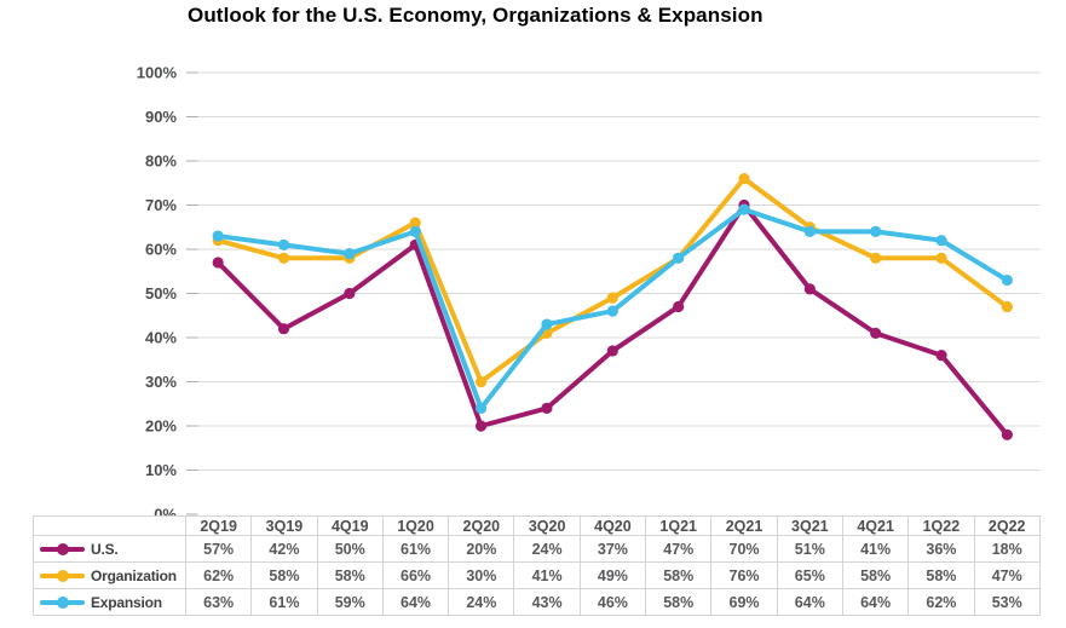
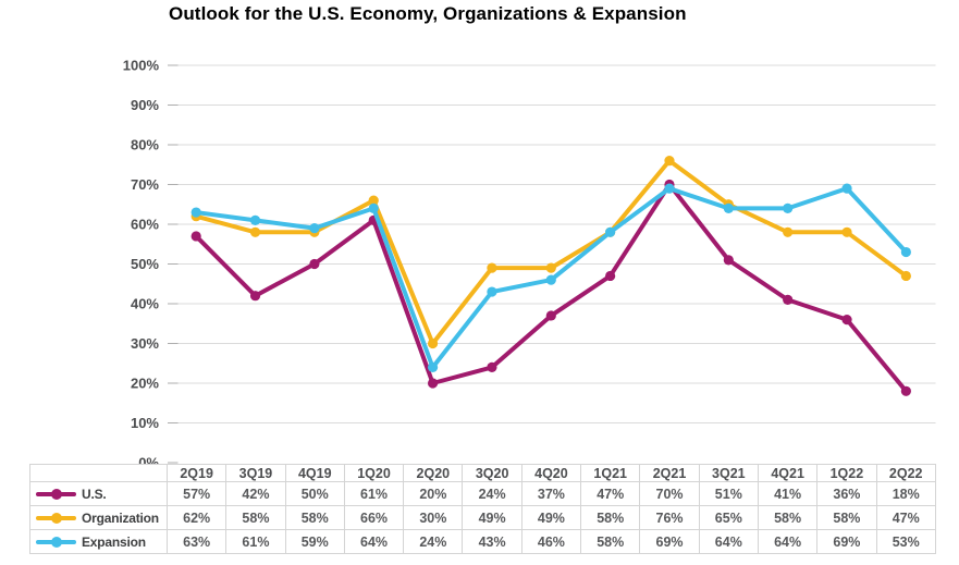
Organization/3Q20: 41% -> 49%
Expansion/1Q22: 62% -> 69%
